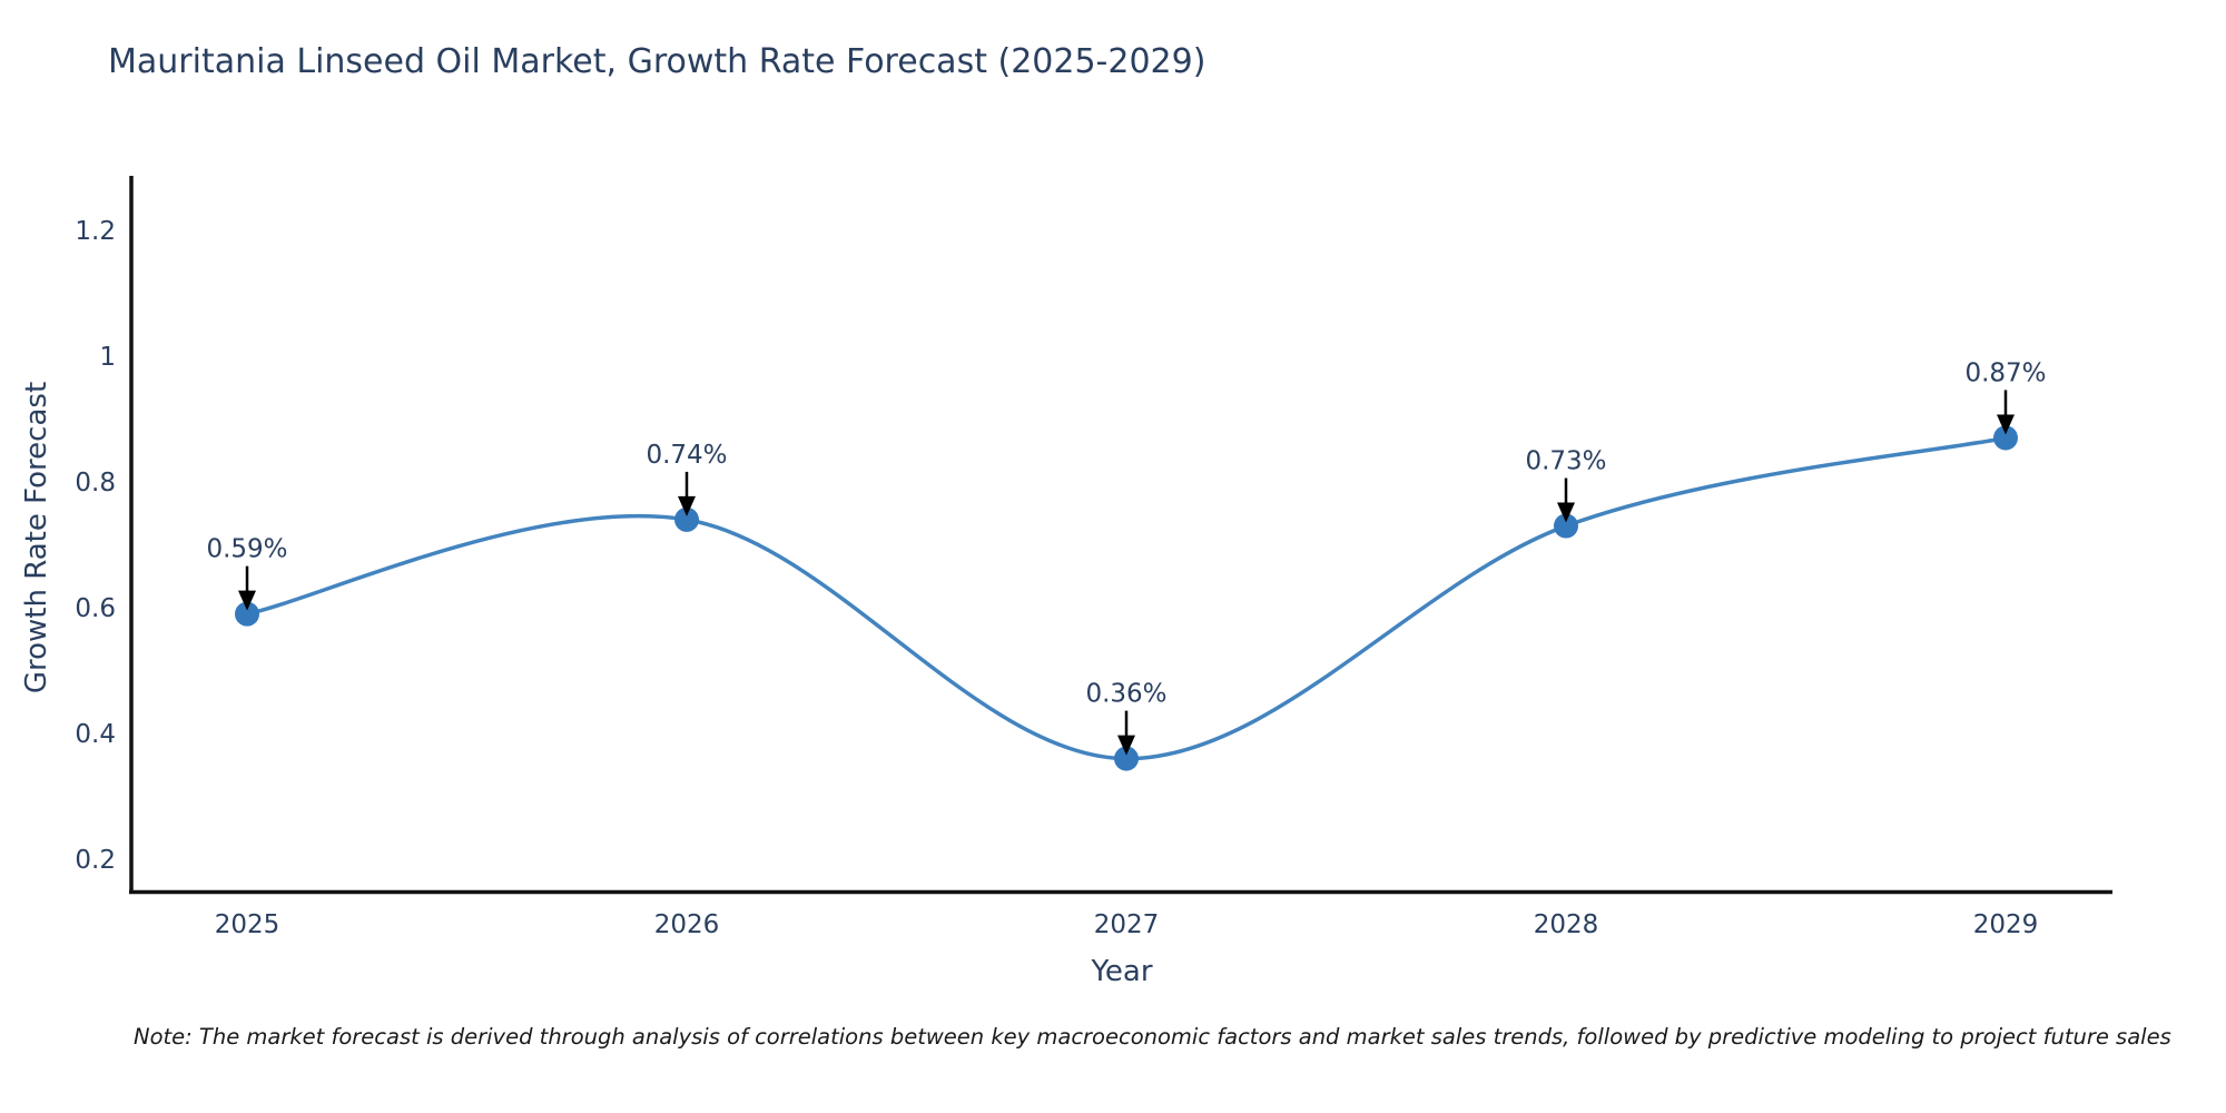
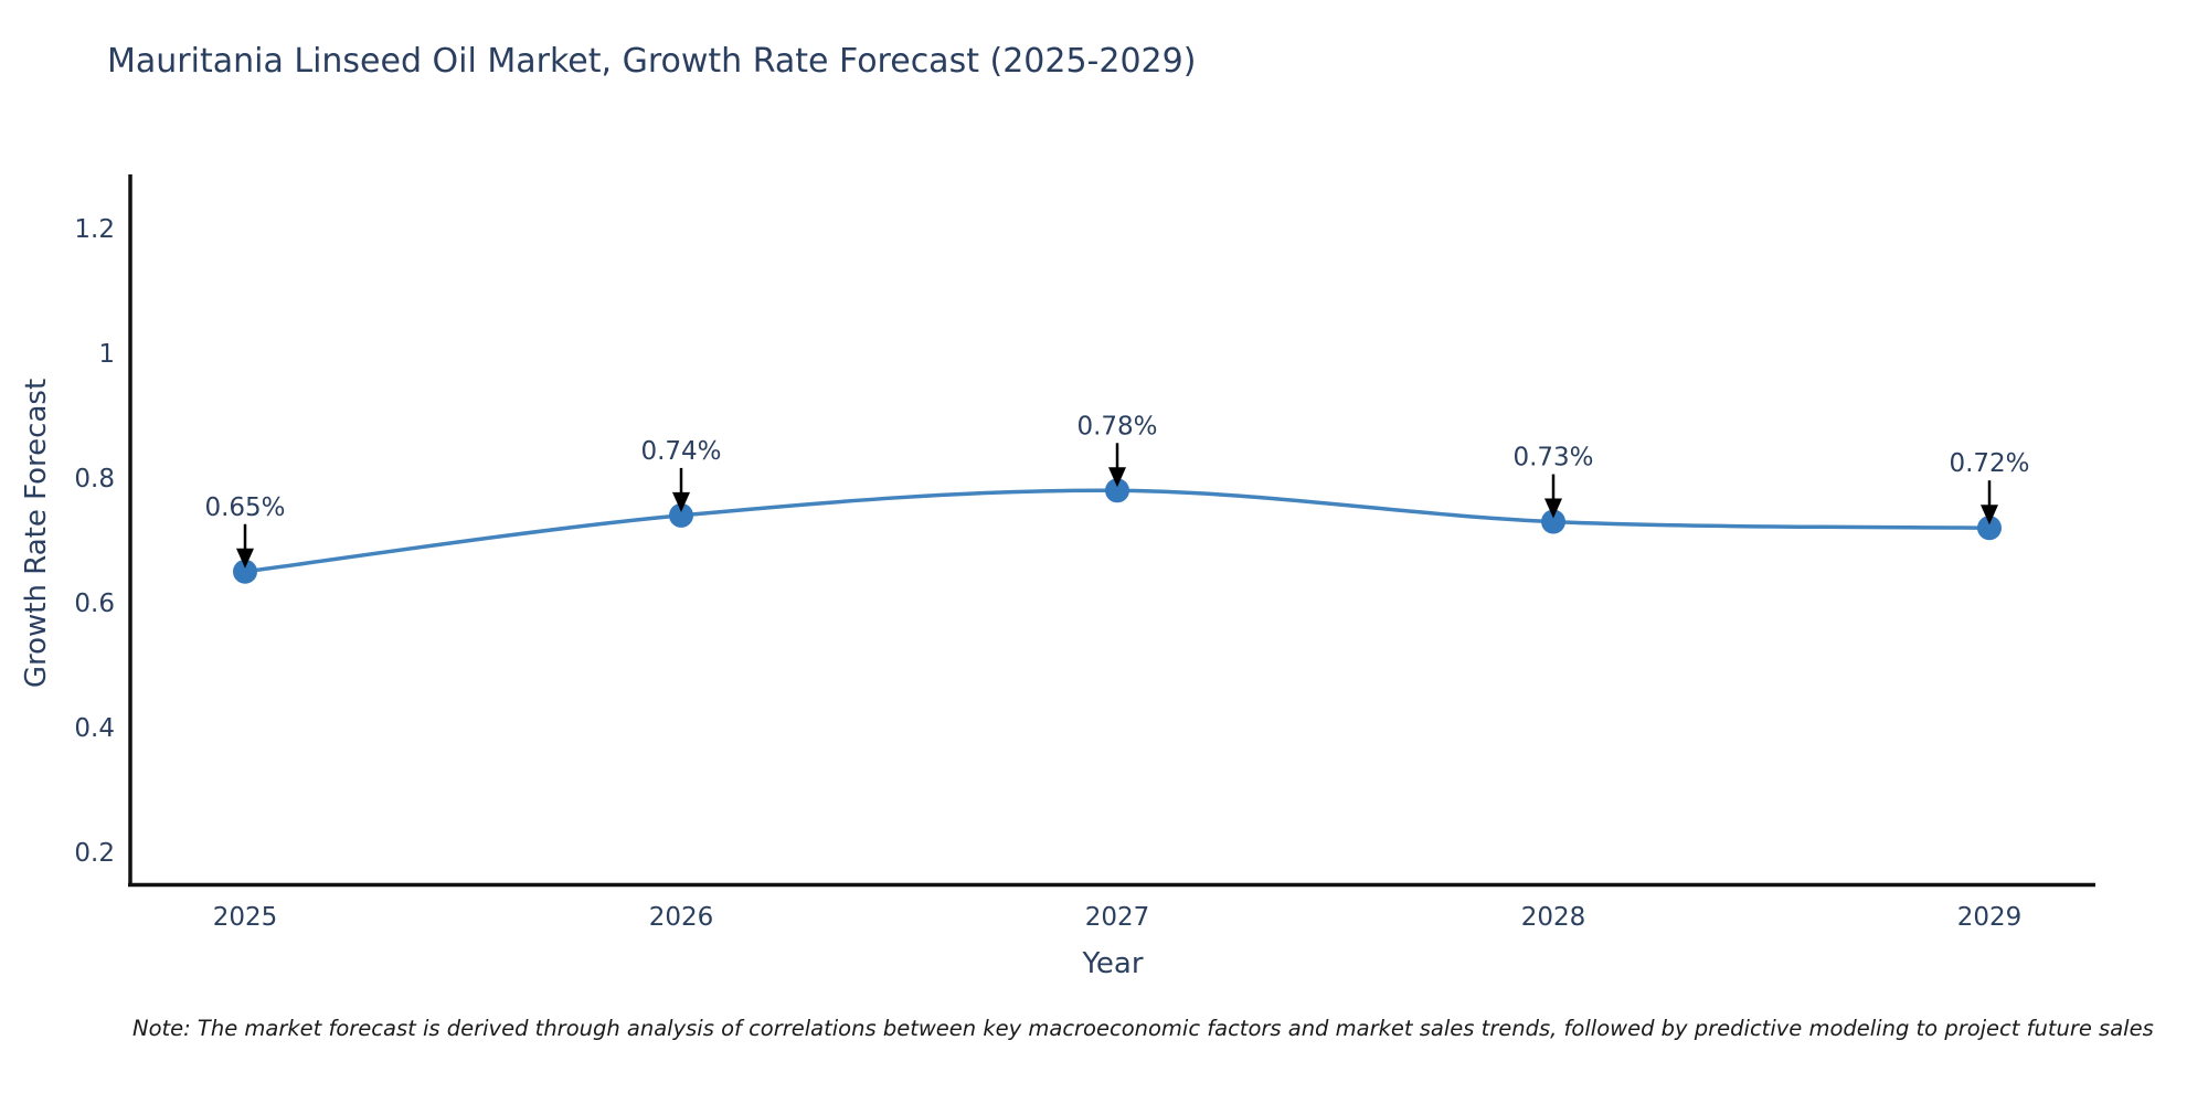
2025: 0.59% -> 0.65%
2027: 0.36% -> 0.78%
2029: 0.87% -> 0.72%
